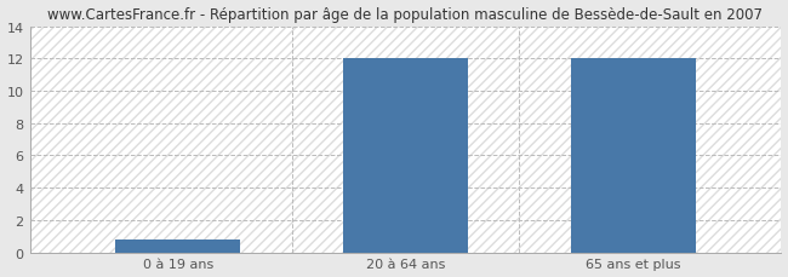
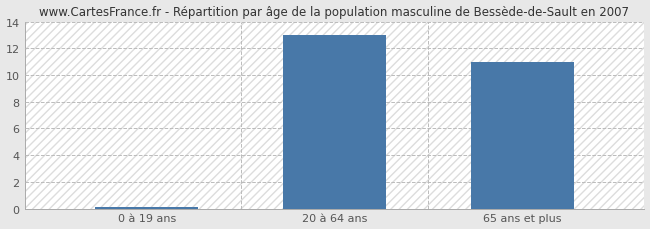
0 à 19 ans: 0.8 -> 0.1
20 à 64 ans: 12.0 -> 13.0
65 ans et plus: 12.0 -> 11.0
